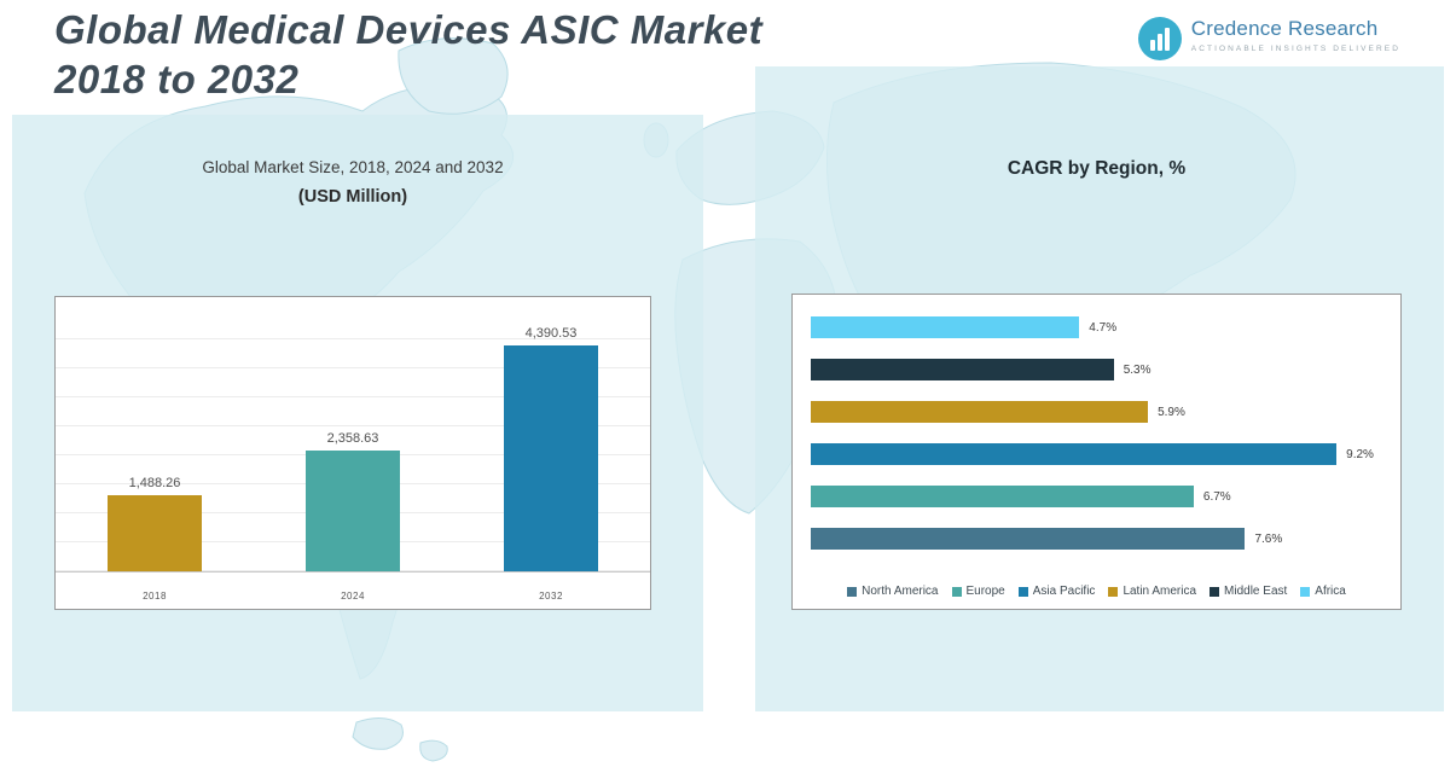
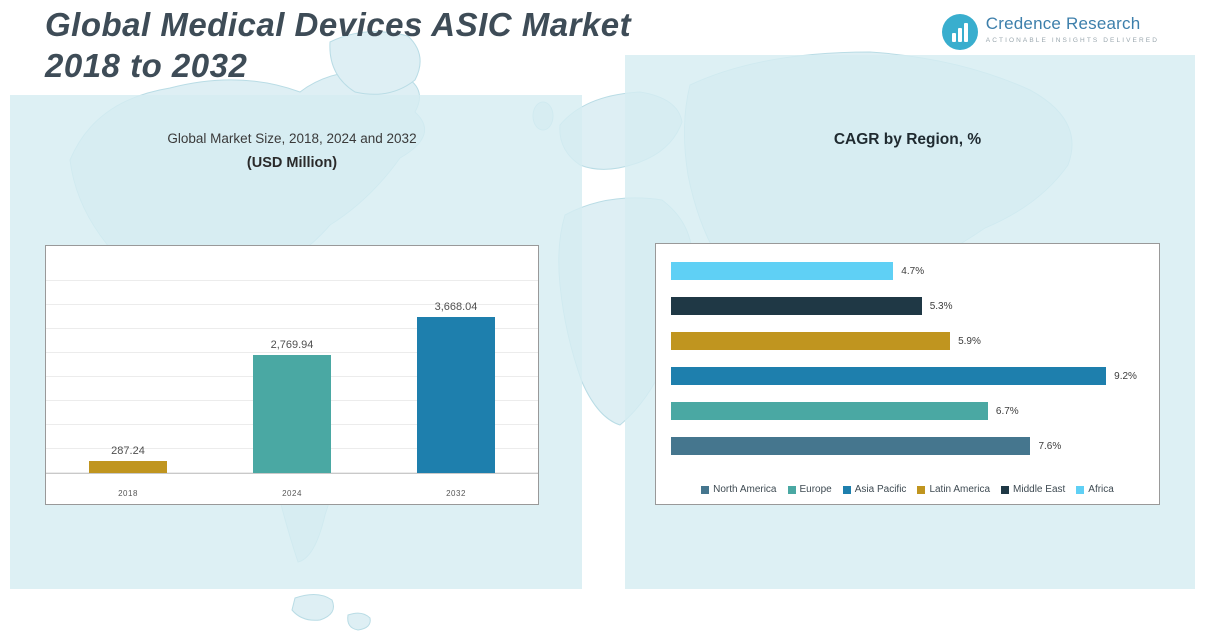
Global Market Size, 2018, 2024 and 2032 (USD Million)/2018: 1,488.26 -> 287.24
Global Market Size, 2018, 2024 and 2032 (USD Million)/2024: 2,358.63 -> 2,769.94
Global Market Size, 2018, 2024 and 2032 (USD Million)/2032: 4,390.53 -> 3,668.04
